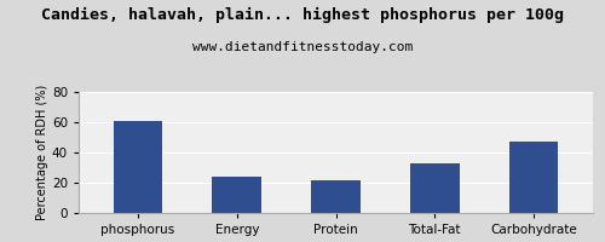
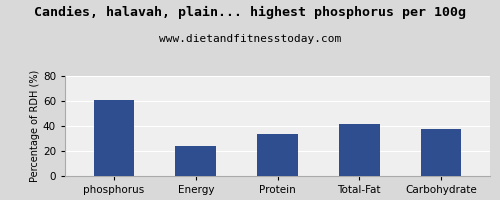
Protein: 22 -> 34
Total-Fat: 33 -> 42
Carbohydrate: 47 -> 38
